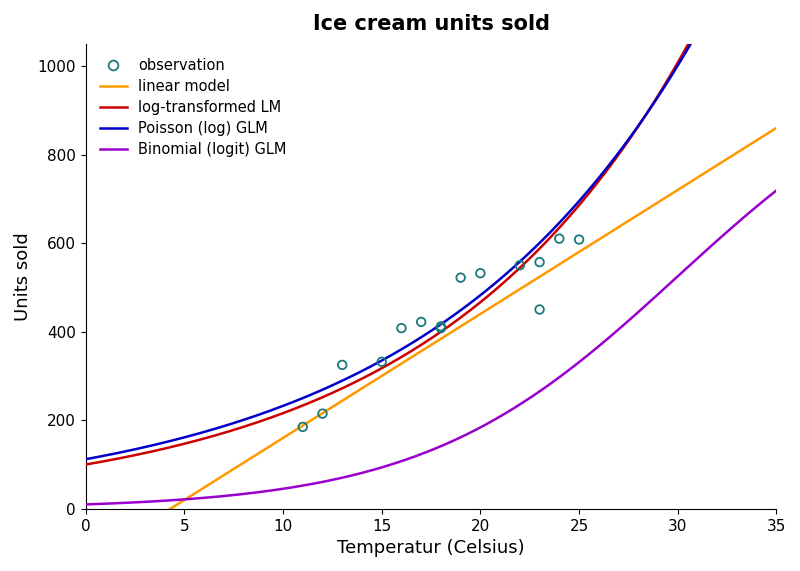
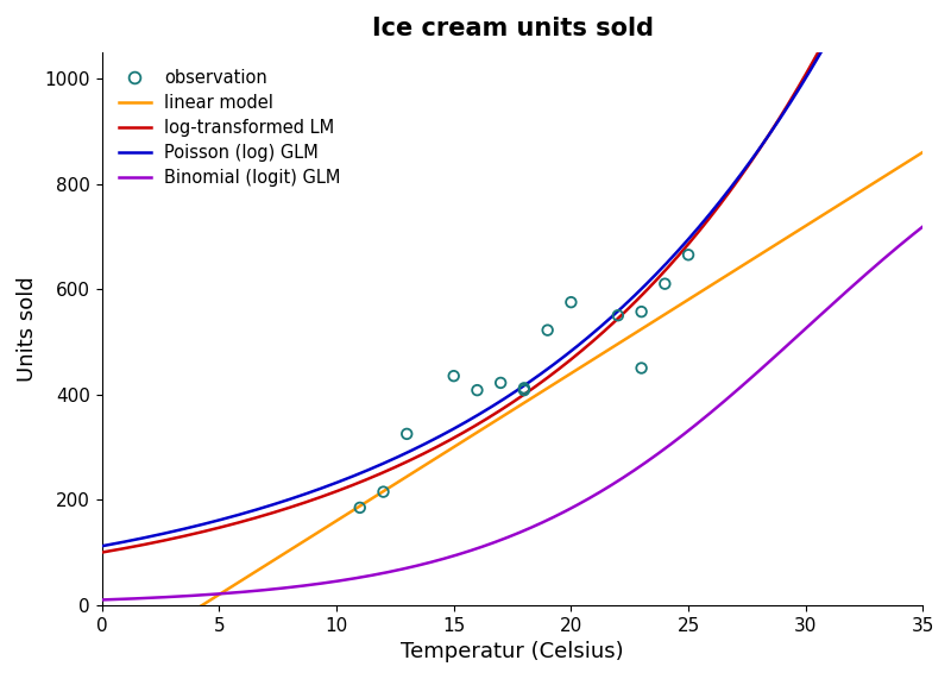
observation/15: 332 -> 435
observation/20: 532 -> 575
observation/25: 608 -> 665
